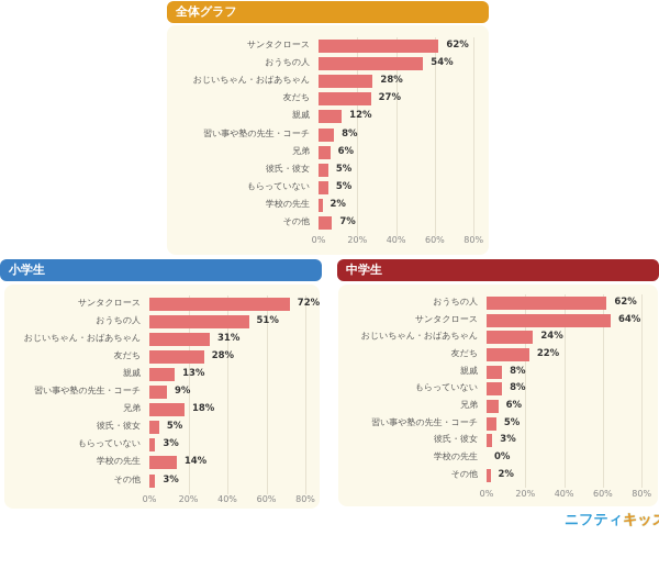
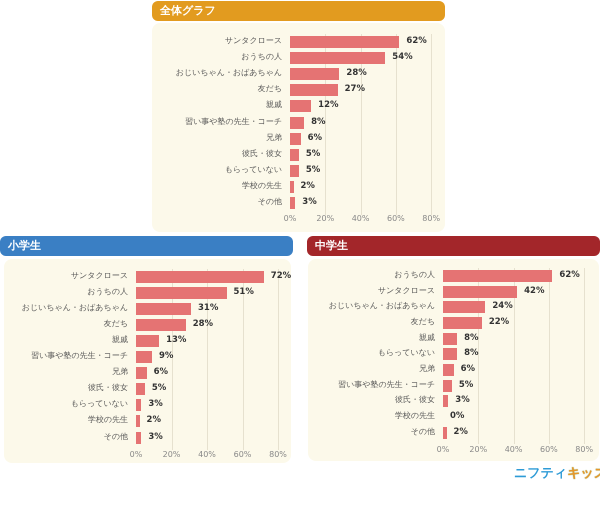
全体グラフ/その他: 7% -> 3%
小学生/兄弟: 18% -> 6%
小学生/学校の先生: 14% -> 2%
中学生/サンタクロース: 64% -> 42%
